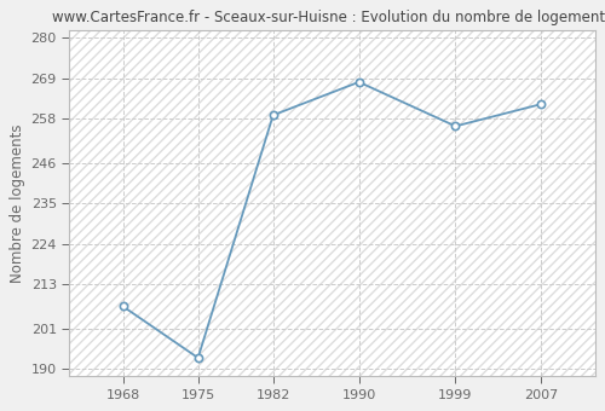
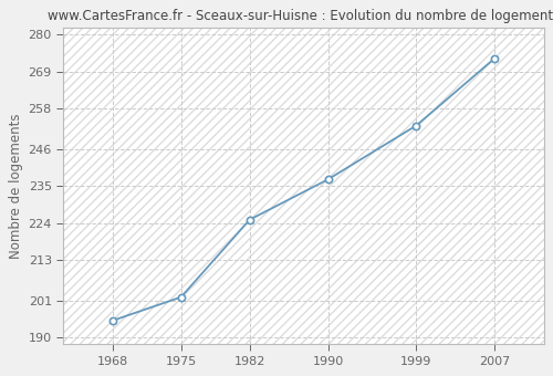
1968: 207 -> 195
1975: 193 -> 202
1982: 259 -> 225
1990: 268 -> 237
1999: 256 -> 253
2007: 262 -> 273
